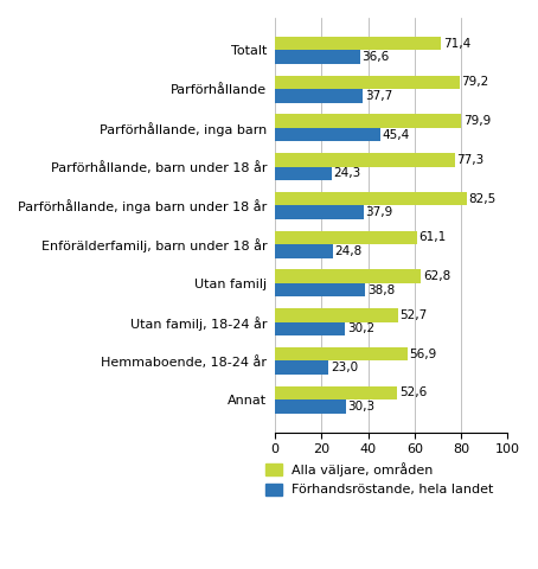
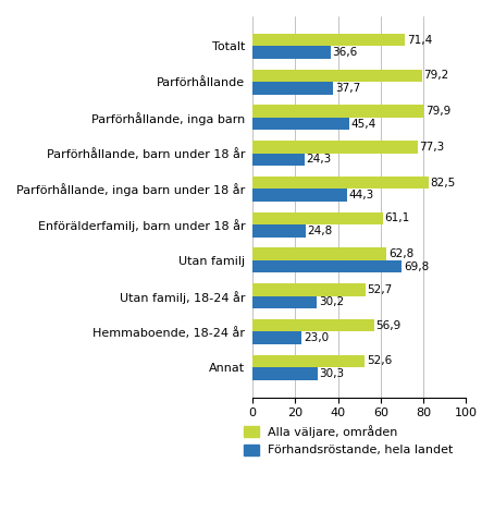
Förhandsröstande, hela landet/Parförhållande, inga barn under 18 år: 37,9 -> 44,3
Förhandsröstande, hela landet/Utan familj: 38,8 -> 69,8
